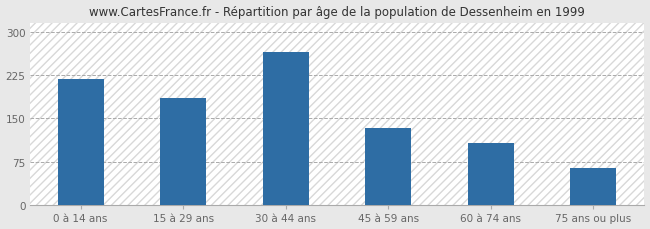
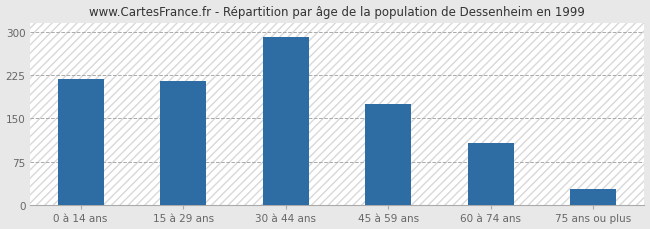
15 à 29 ans: 186 -> 215
30 à 44 ans: 264 -> 291
45 à 59 ans: 134 -> 175
75 ans ou plus: 64 -> 28
